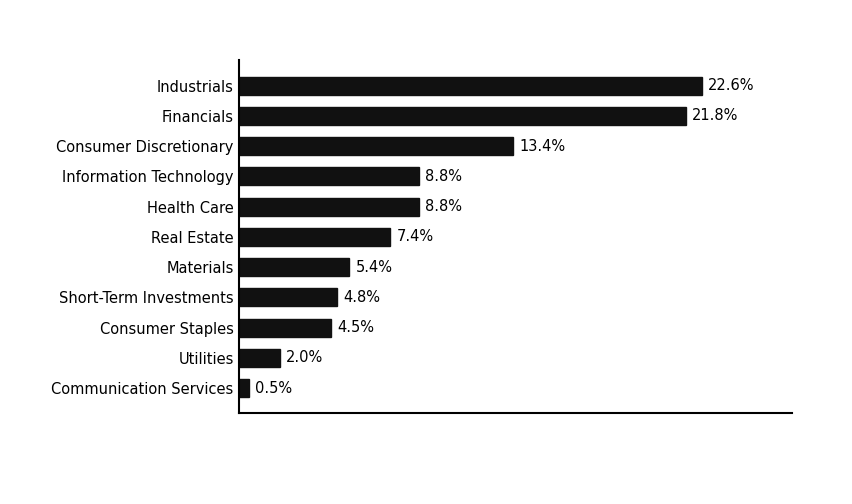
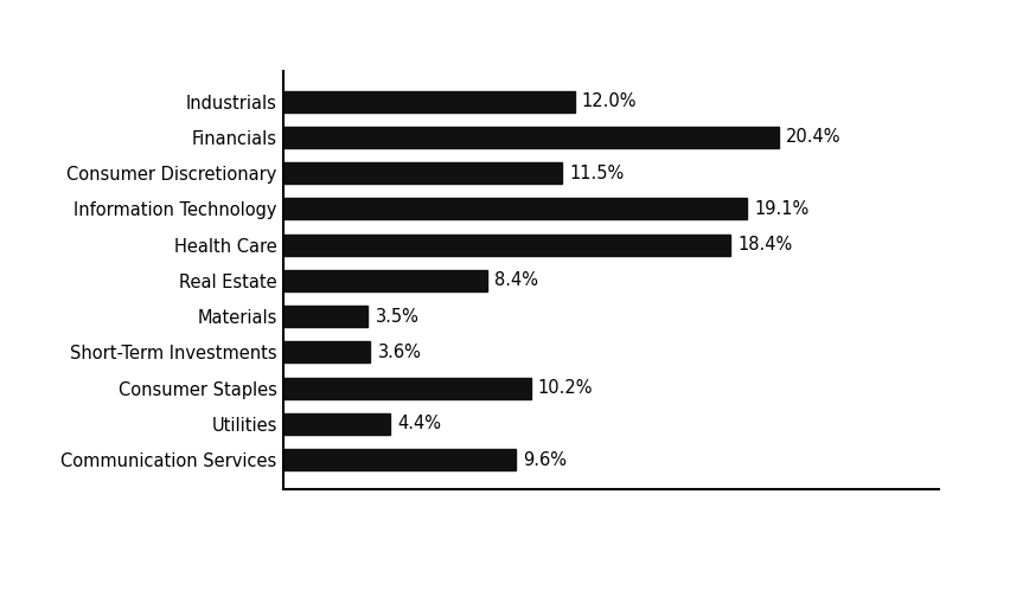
Industrials: 22.6% -> 12.0%
Financials: 21.8% -> 20.4%
Consumer Discretionary: 13.4% -> 11.5%
Information Technology: 8.8% -> 19.1%
Health Care: 8.8% -> 18.4%
Real Estate: 7.4% -> 8.4%
Materials: 5.4% -> 3.5%
Short-Term Investments: 4.8% -> 3.6%
Consumer Staples: 4.5% -> 10.2%
Utilities: 2.0% -> 4.4%
Communication Services: 0.5% -> 9.6%
